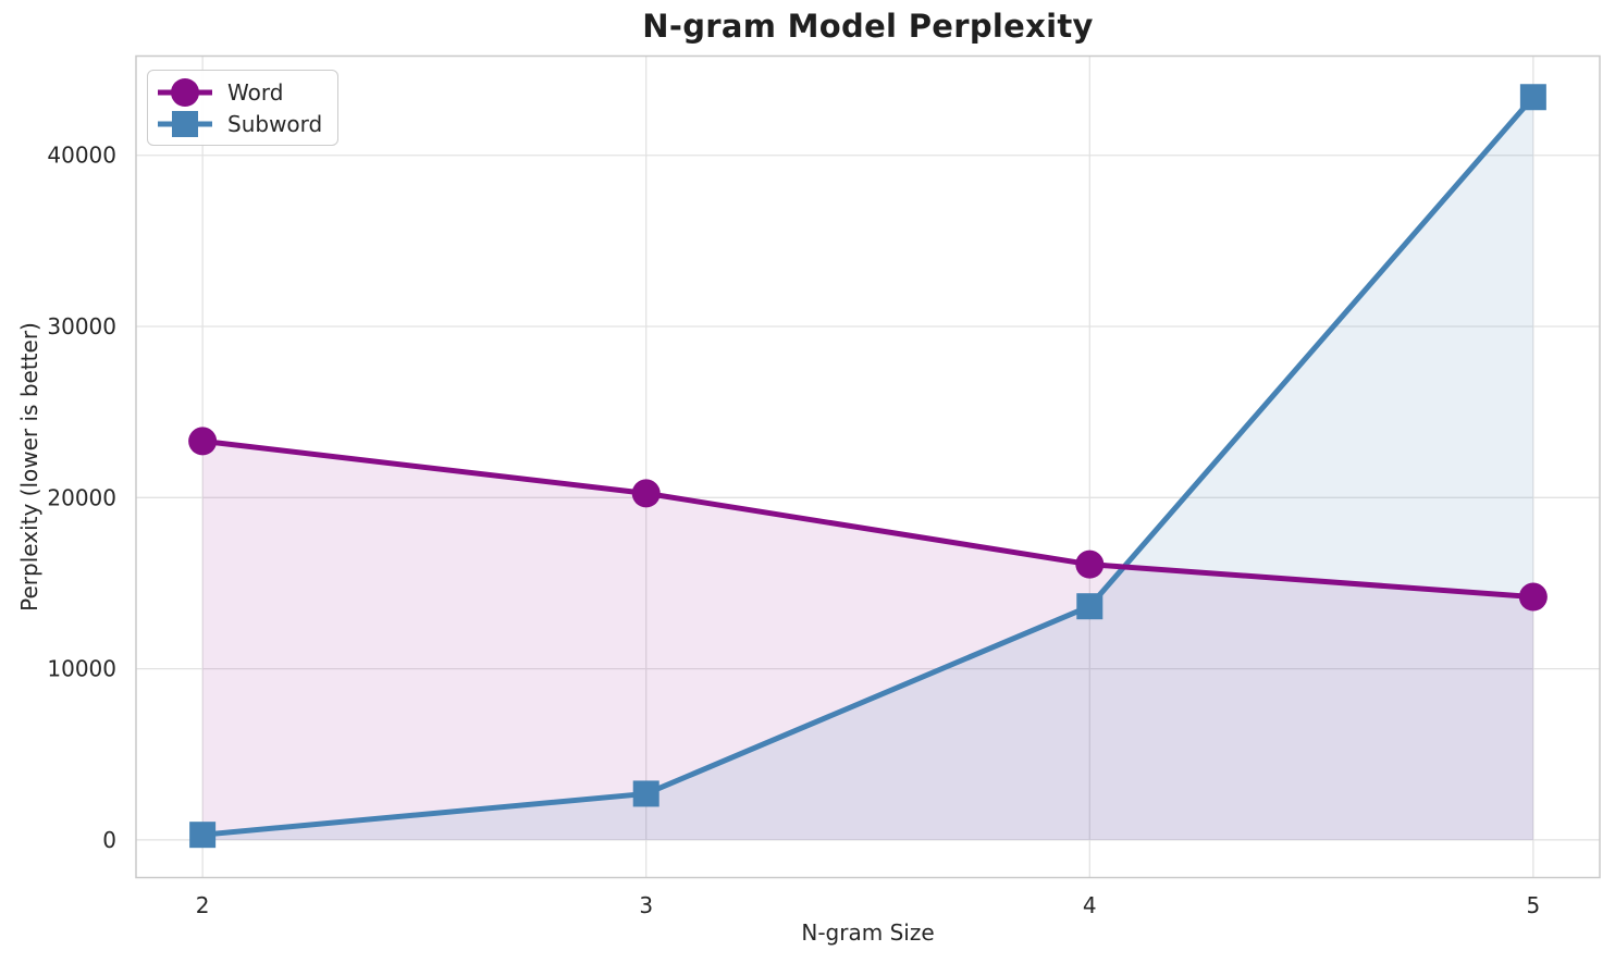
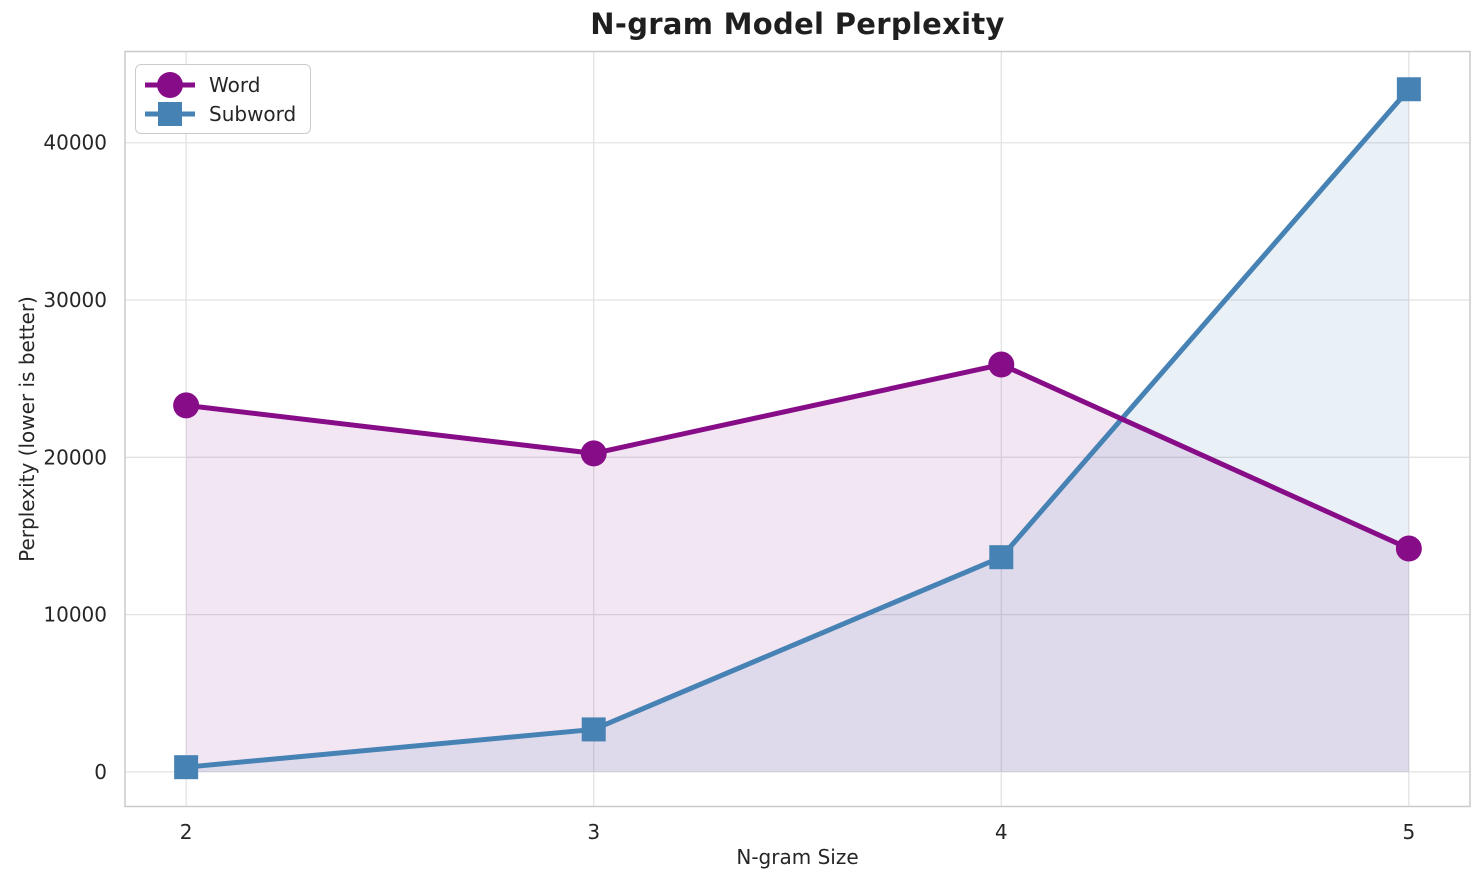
Word/4: 16100 -> 25900
